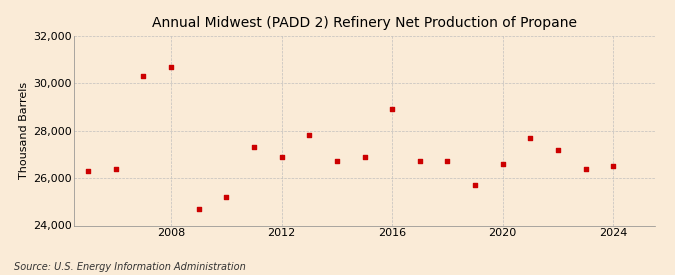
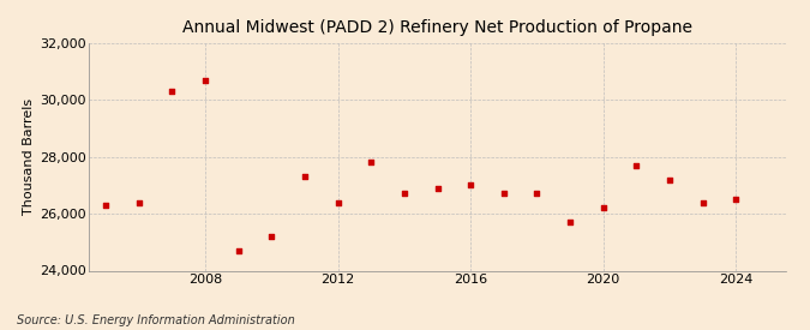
2012: 26,900 -> 26,400
2016: 28,900 -> 27,000
2020: 26,600 -> 26,200
